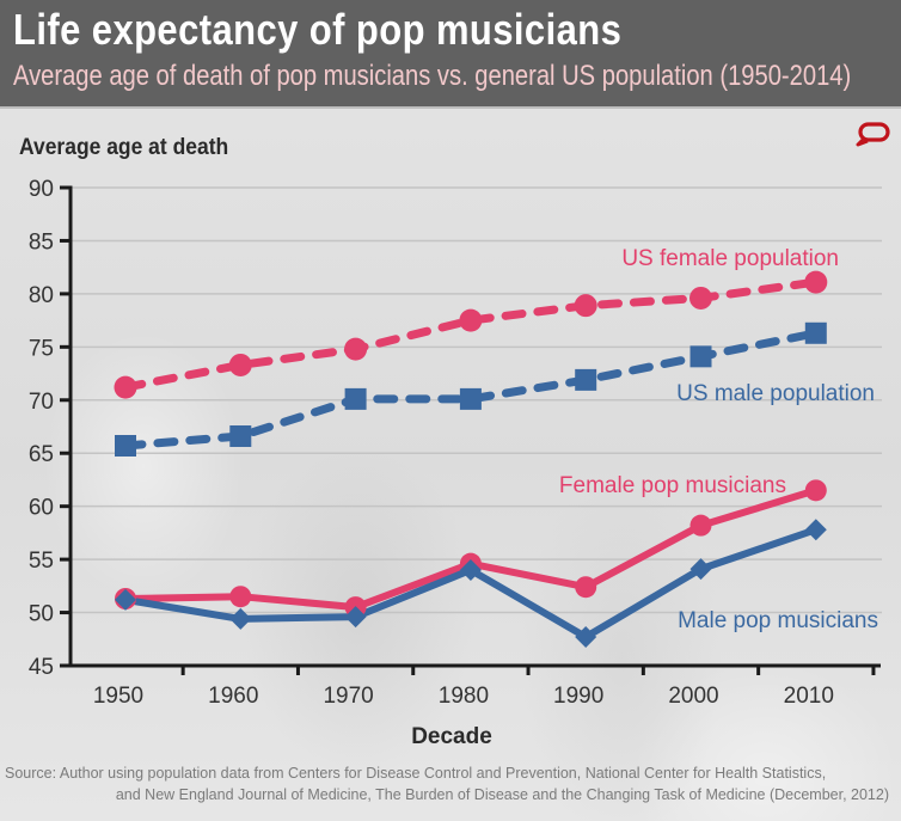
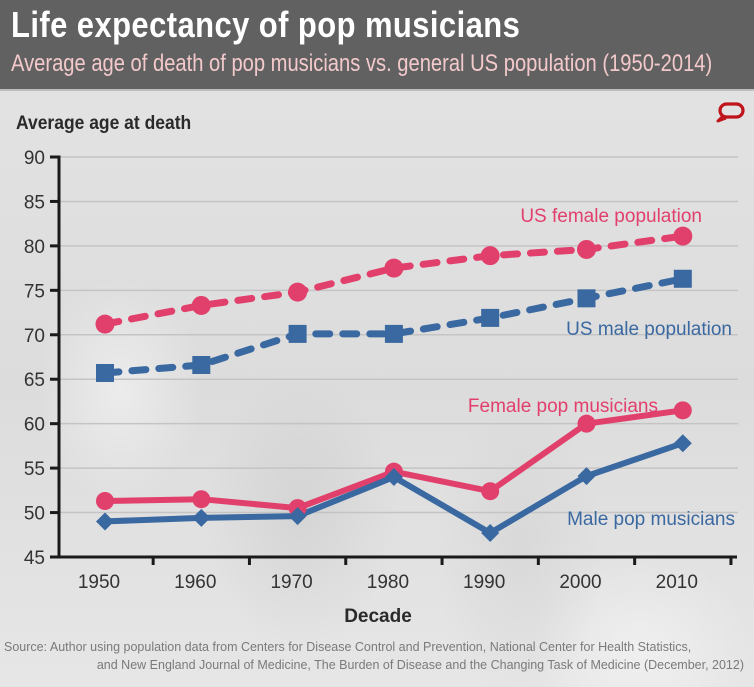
Male pop musicians/1950: 51 -> 49
Female pop musicians/2000: 58 -> 60
